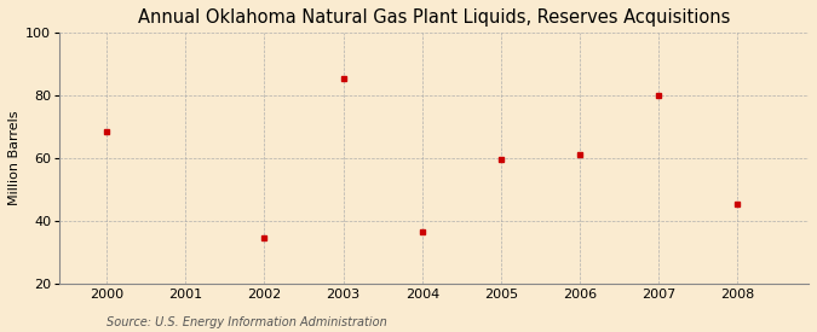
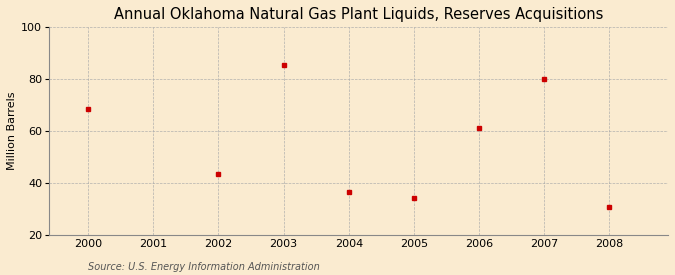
2002: 34.5 -> 43.5
2005: 59.5 -> 34.0
2008: 45.5 -> 30.5
